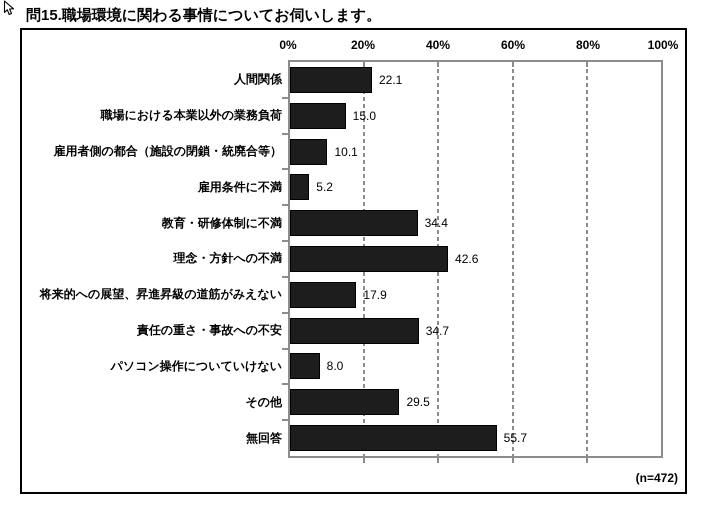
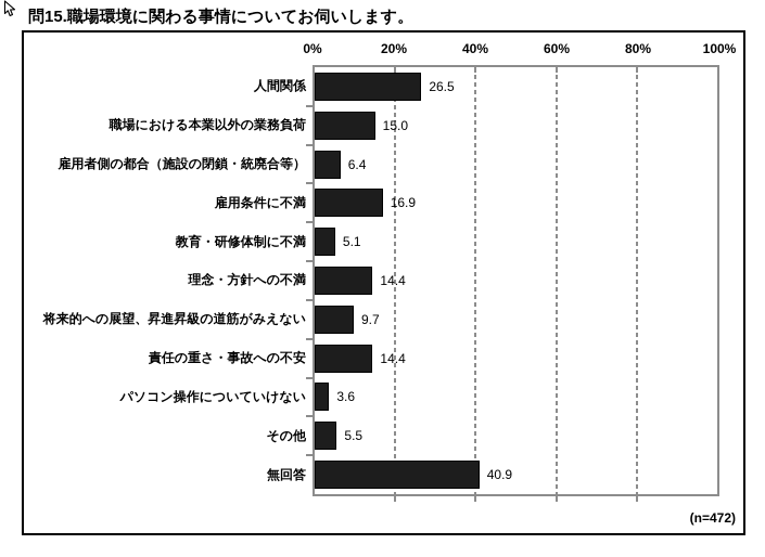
人間関係: 22.1 -> 26.5
雇用者側の都合（施設の閉鎖・統廃合等）: 10.1 -> 6.4
雇用条件に不満: 5.2 -> 16.9
教育・研修体制に不満: 34.4 -> 5.1
理念・方針への不満: 42.6 -> 14.4
将来的への展望、昇進昇級の道筋がみえない: 17.9 -> 9.7
責任の重さ・事故への不安: 34.7 -> 14.4
パソコン操作についていけない: 8.0 -> 3.6
その他: 29.5 -> 5.5
無回答: 55.7 -> 40.9
